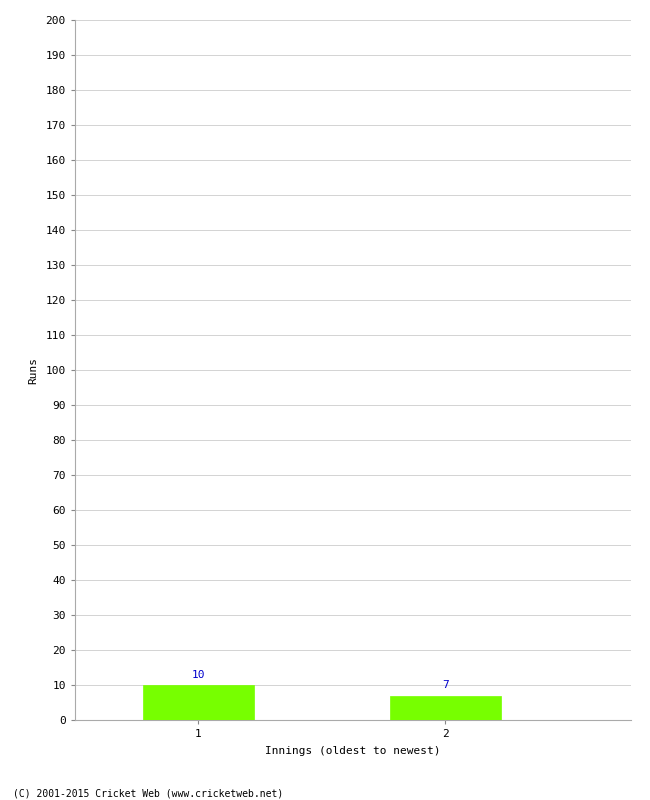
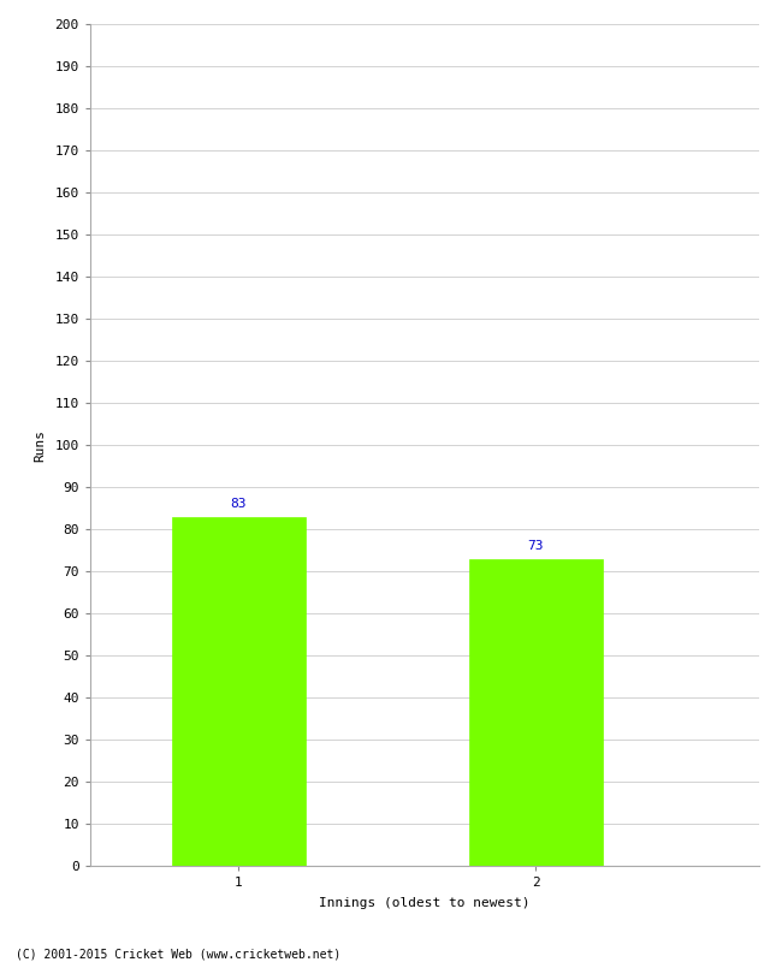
1: 10 -> 83
2: 7 -> 73
